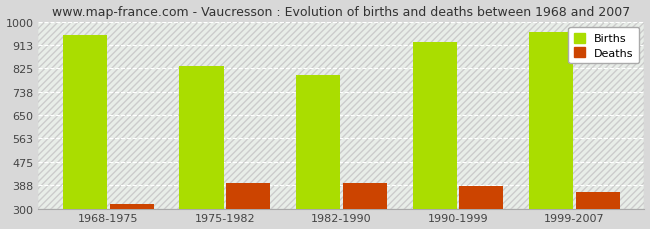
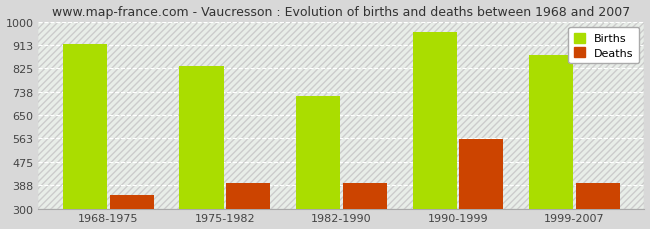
Births/1968-1975: 950 -> 915
Deaths/1968-1975: 318 -> 350
Births/1982-1990: 800 -> 720
Births/1990-1999: 925 -> 960
Deaths/1990-1999: 385 -> 560
Births/1999-2007: 960 -> 875
Deaths/1999-2007: 362 -> 395
